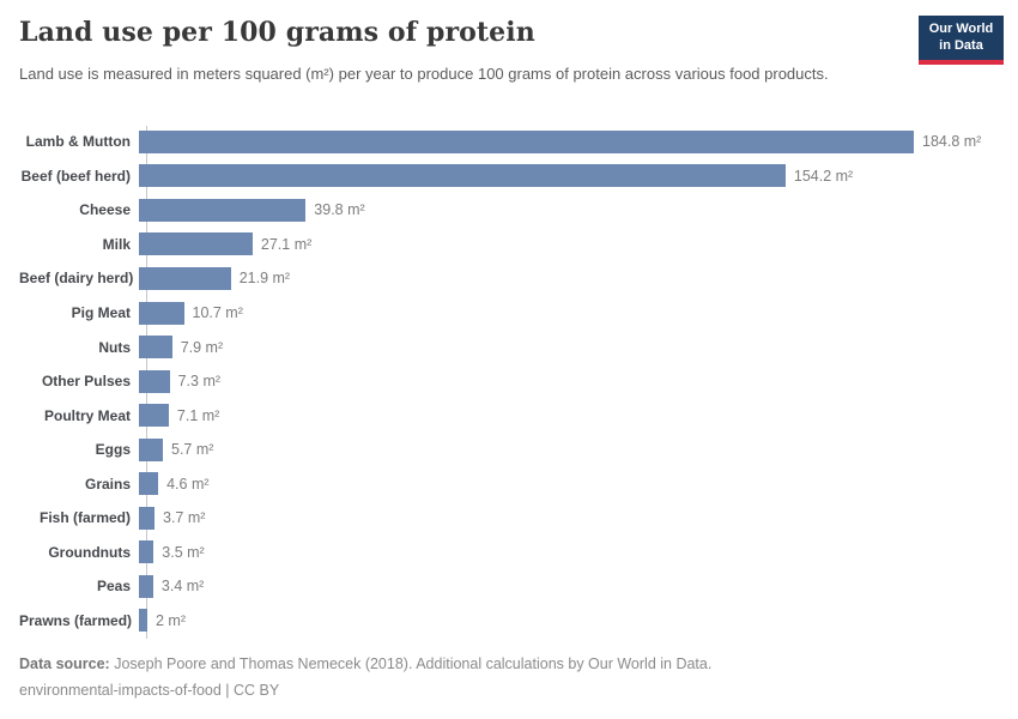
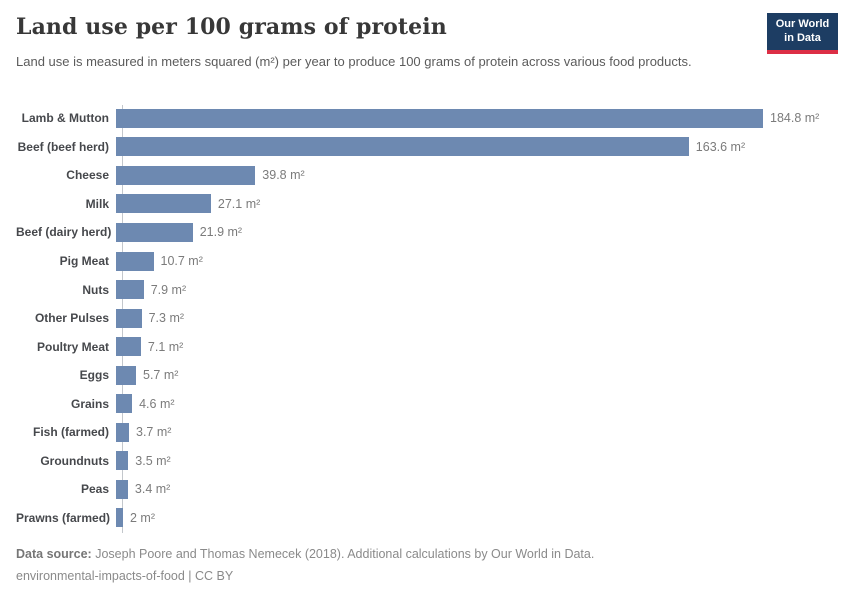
Beef (beef herd): 154.2 -> 163.6
